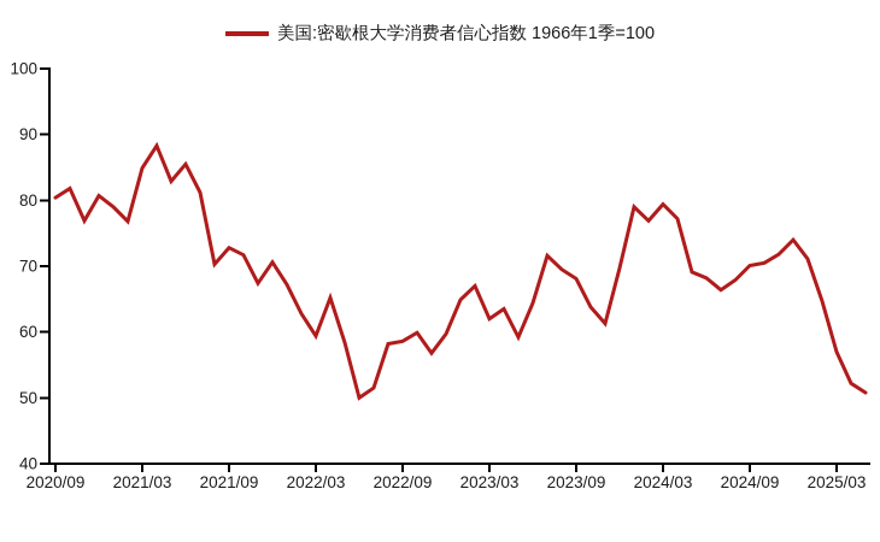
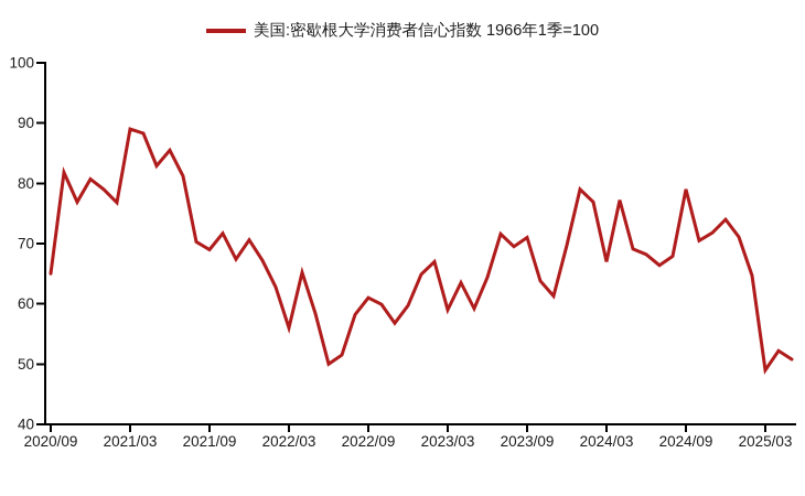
2020/09: 80 -> 65
2021/03: 85 -> 89
2021/09: 73 -> 69
2022/03: 59 -> 56
2022/09: 59 -> 61
2023/03: 62 -> 59
2023/09: 68 -> 71
2024/03: 79 -> 67
2024/09: 70 -> 79
2025/03: 57 -> 49
